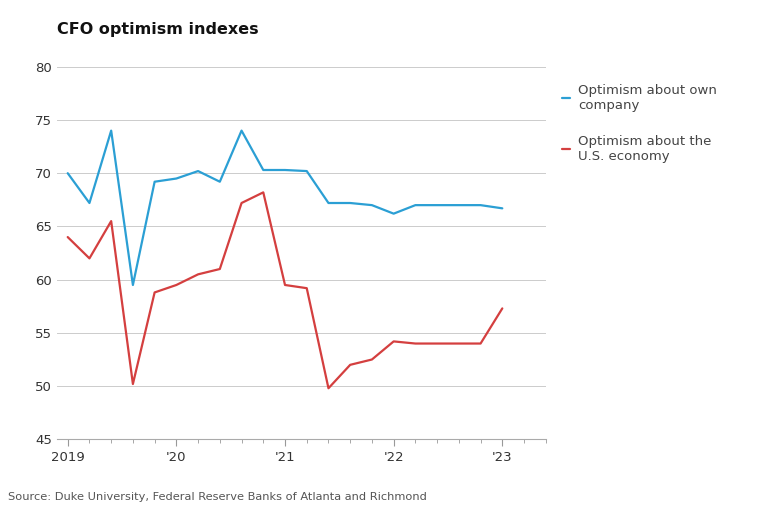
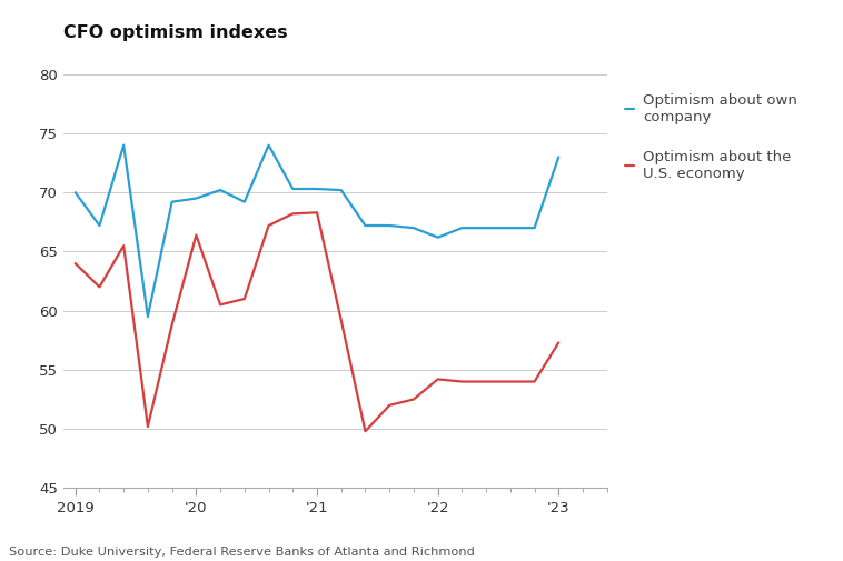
Optimism about the U.S. economy/'20: 59.5 -> 66.4
Optimism about the U.S. economy/'21: 59.5 -> 68.3
Optimism about own company/'23: 66.7 -> 73.0
